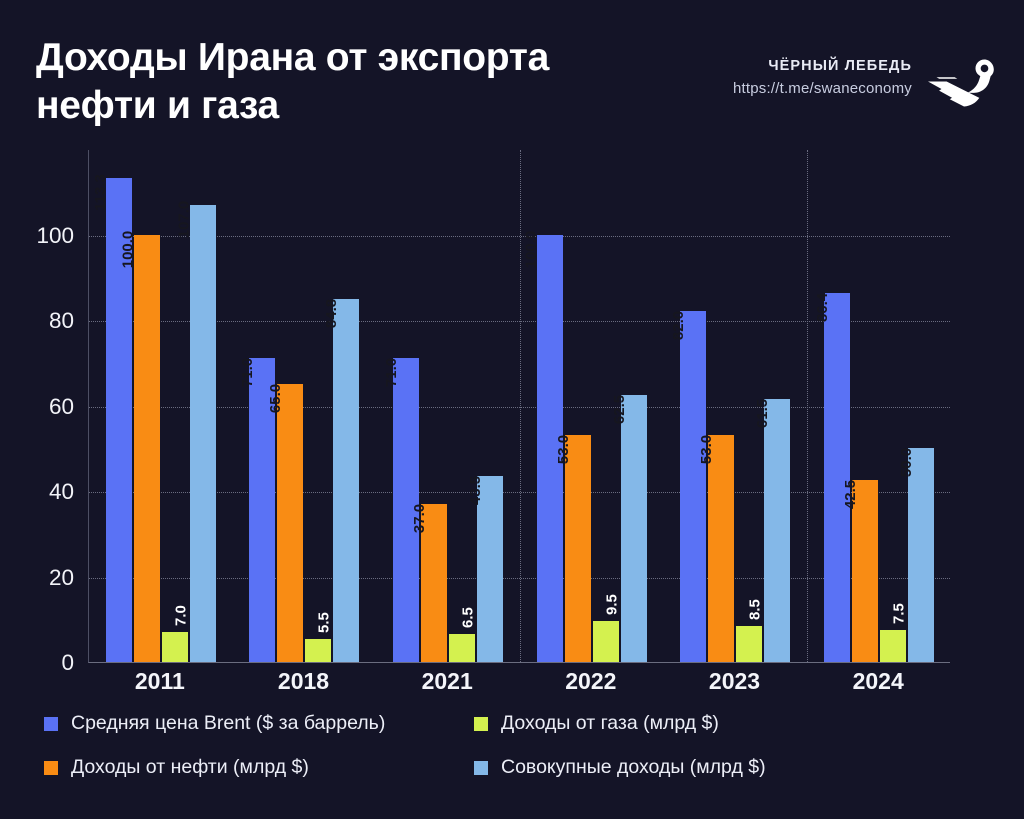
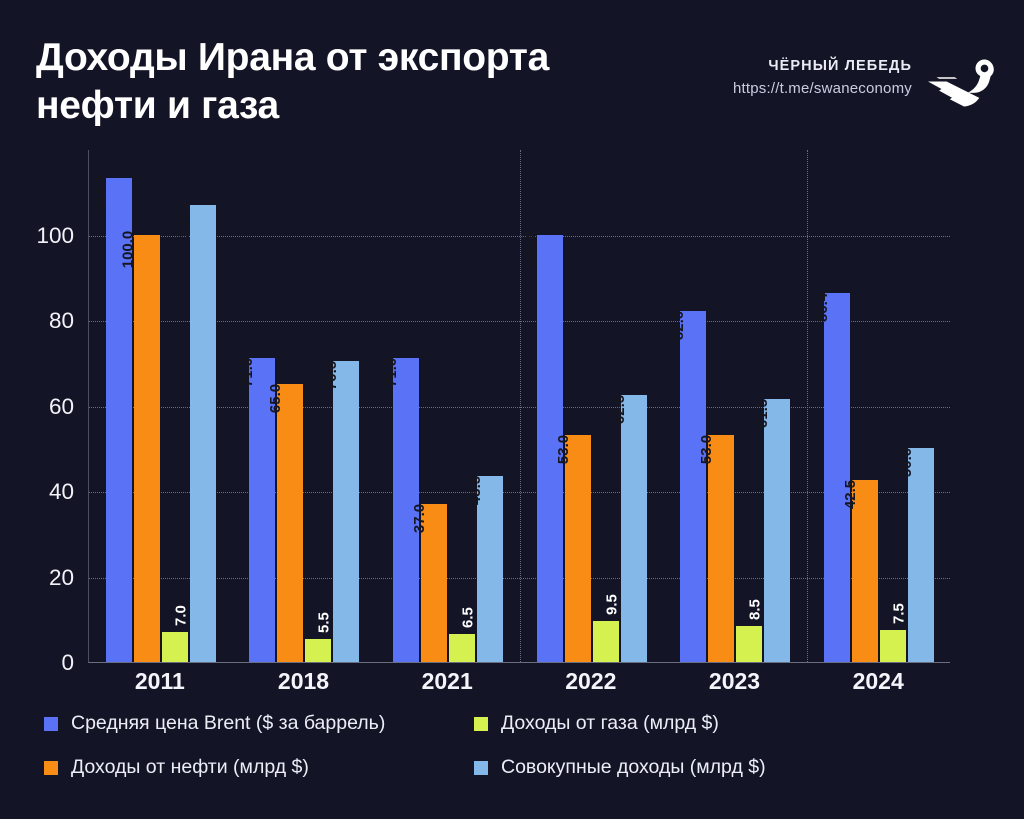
Совокупные доходы (млрд $)/2018: 84.8 -> 70.5
